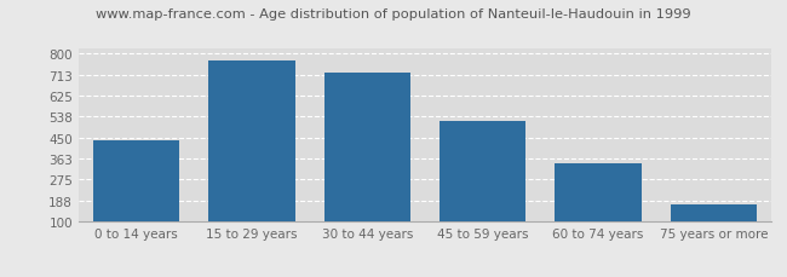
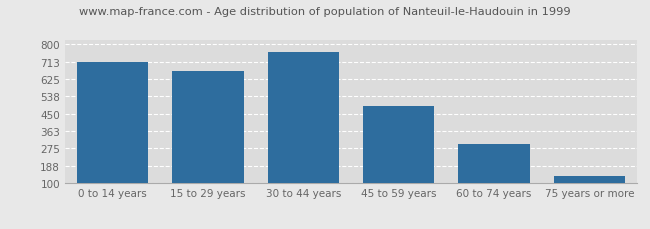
0 to 14 years: 440 -> 710
15 to 29 years: 770 -> 670
30 to 44 years: 720 -> 760
45 to 59 years: 520 -> 490
60 to 74 years: 340 -> 300
75 years or more: 170 -> 130
